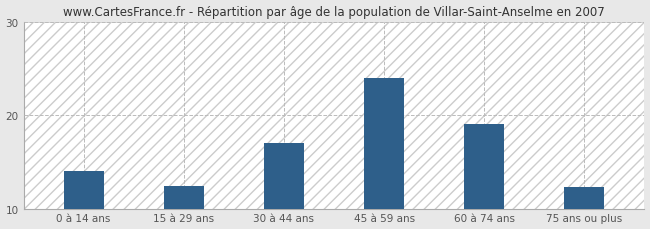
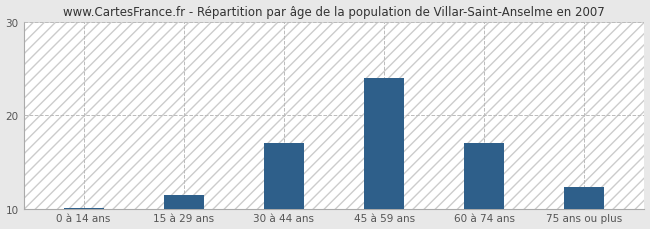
0 à 14 ans: 14.0 -> 10.1
15 à 29 ans: 12.4 -> 11.4
60 à 74 ans: 19.0 -> 17.0
